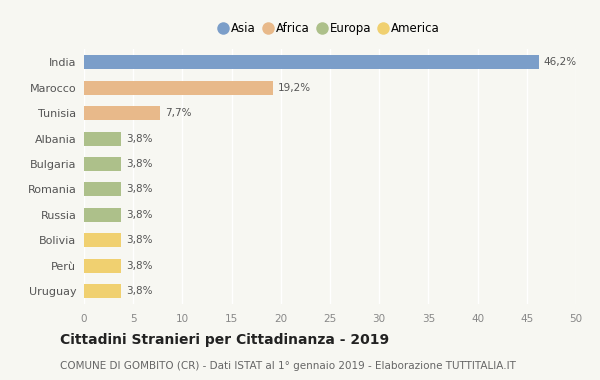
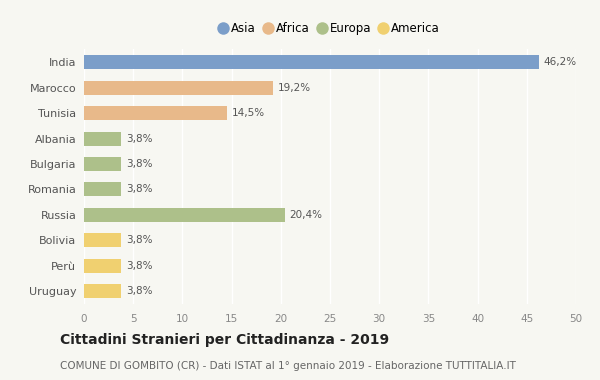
Tunisia: 7,7% -> 14,5%
Russia: 3,8% -> 20,4%
